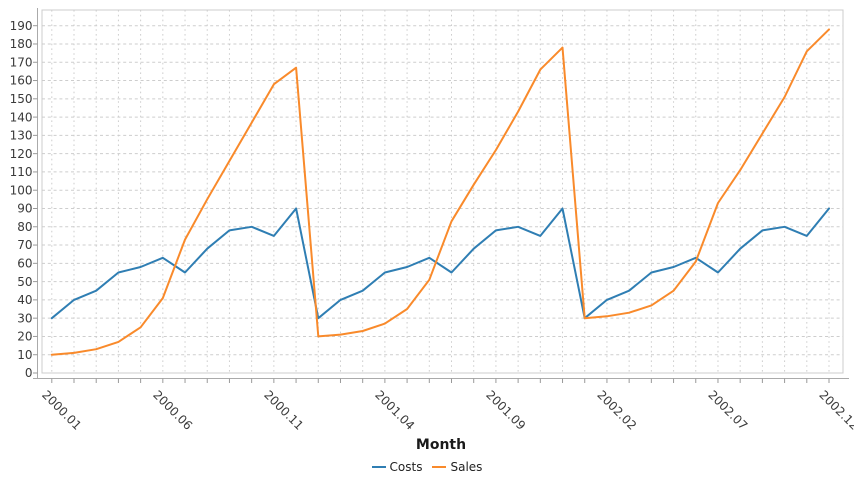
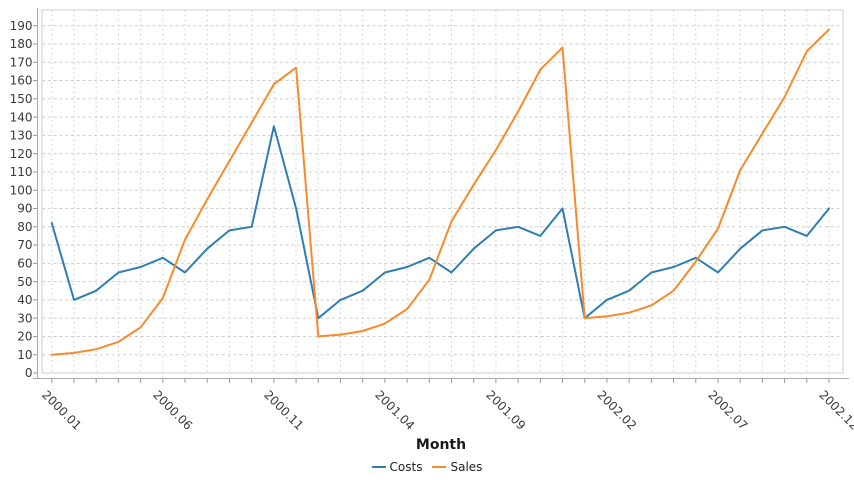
Costs/2000.01: 30 -> 82
Costs/2000.11: 75 -> 135
Sales/2002.07: 93 -> 79
